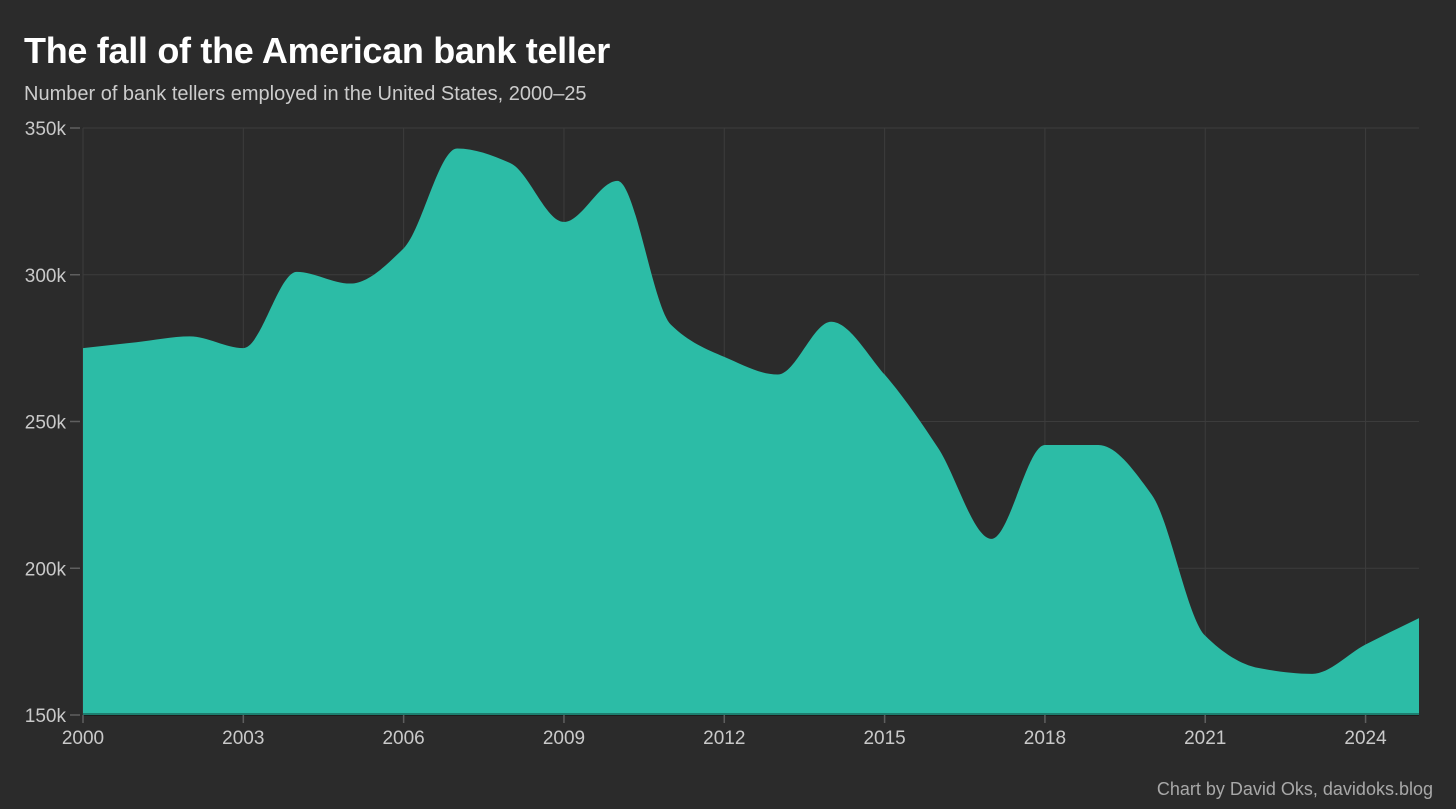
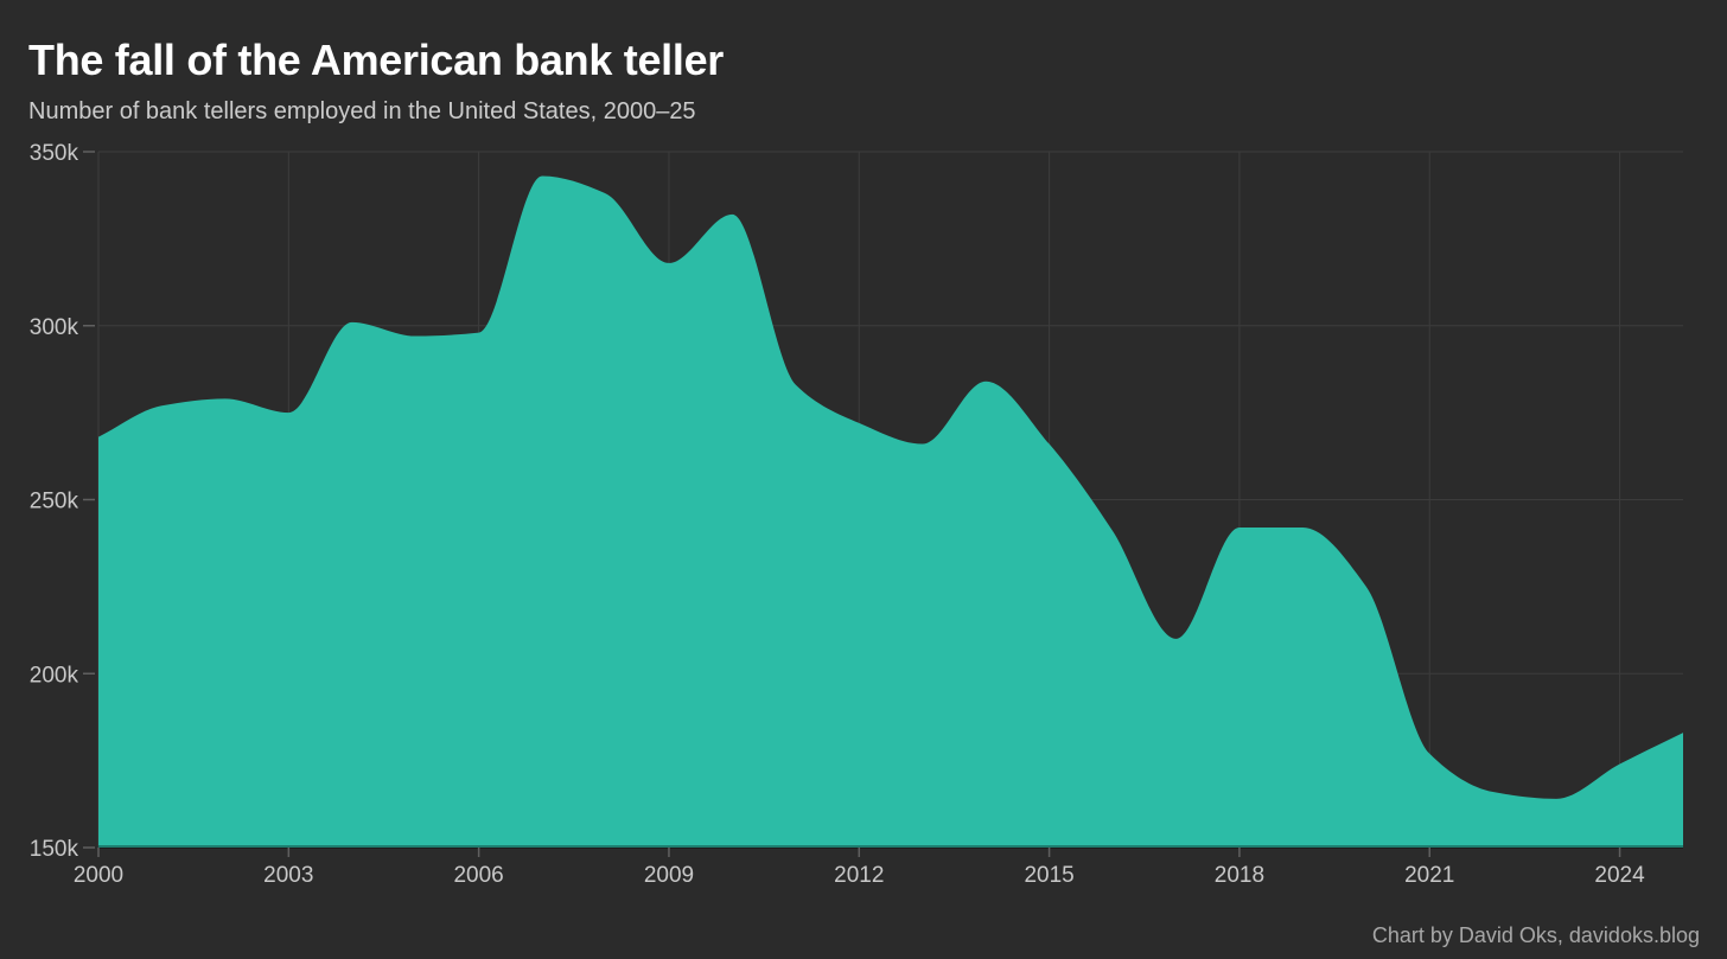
2000: 275k -> 268k
2006: 309k -> 298k
